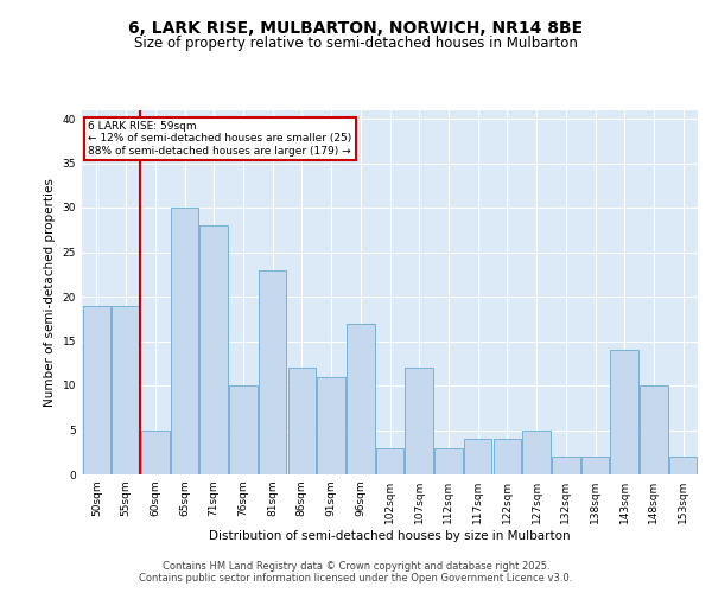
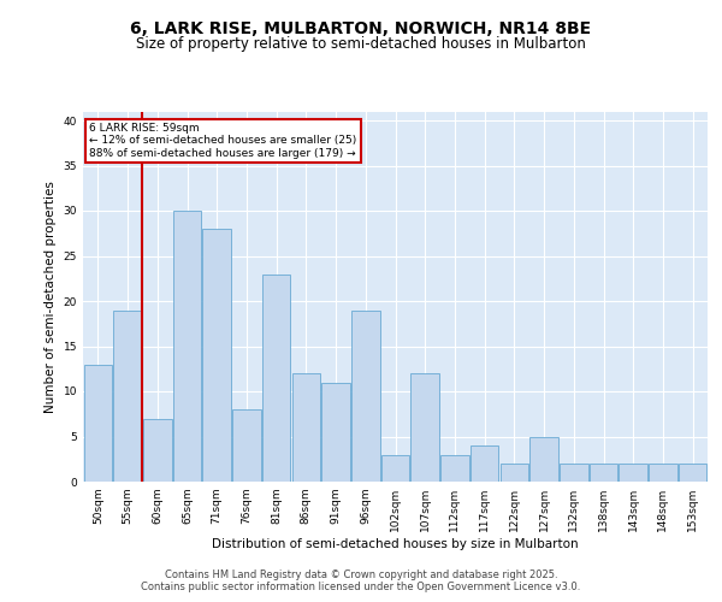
50sqm: 19 -> 13
60sqm: 5 -> 7
76sqm: 10 -> 8
96sqm: 17 -> 19
122sqm: 4 -> 2
143sqm: 14 -> 2
148sqm: 10 -> 2
